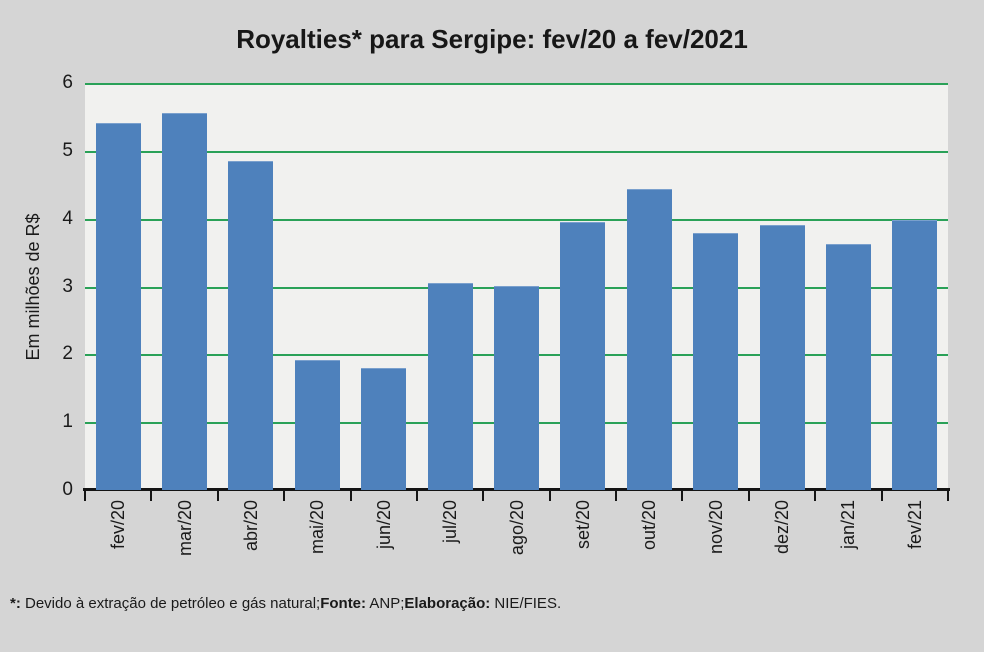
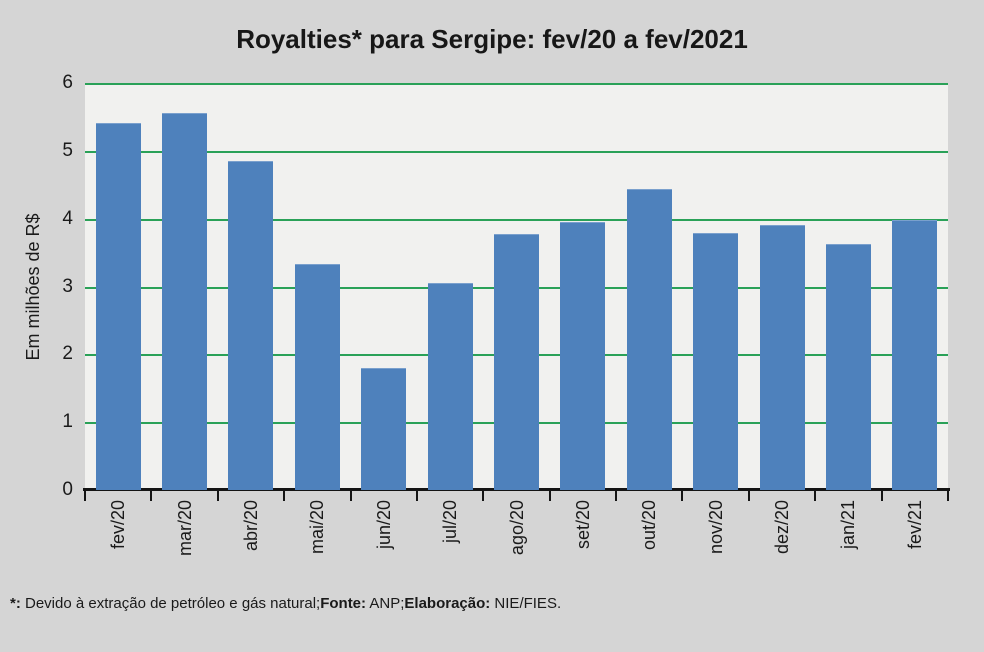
mai/20: 1.9 -> 3.3
ago/20: 3.0 -> 3.8
